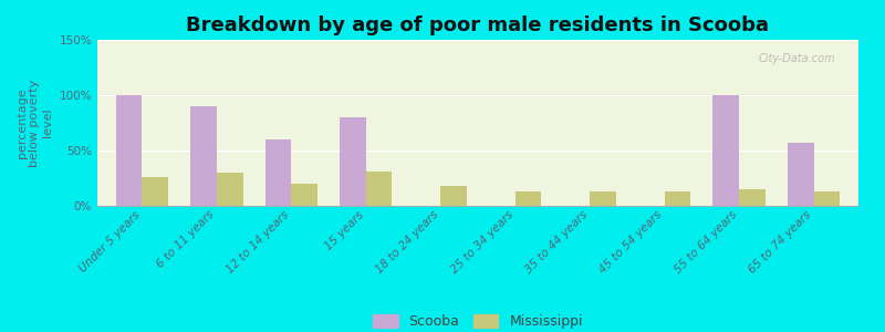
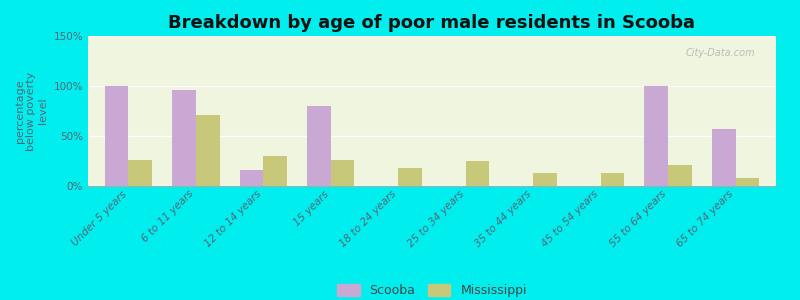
Scooba/6 to 11 years: 90% -> 96%
Mississippi/6 to 11 years: 30% -> 71%
Scooba/12 to 14 years: 60% -> 16%
Mississippi/12 to 14 years: 20% -> 30%
Mississippi/15 years: 31% -> 26%
Mississippi/25 to 34 years: 13% -> 25%
Mississippi/55 to 64 years: 15% -> 21%
Mississippi/65 to 74 years: 13% -> 8%
